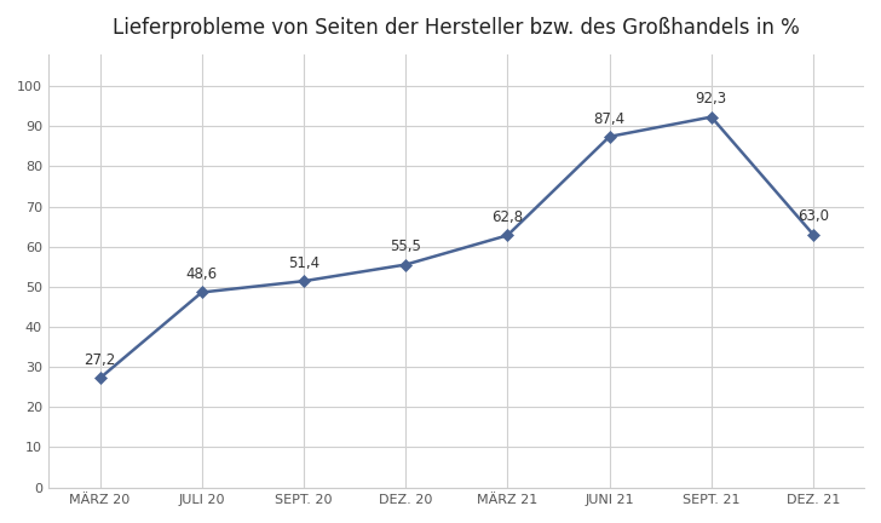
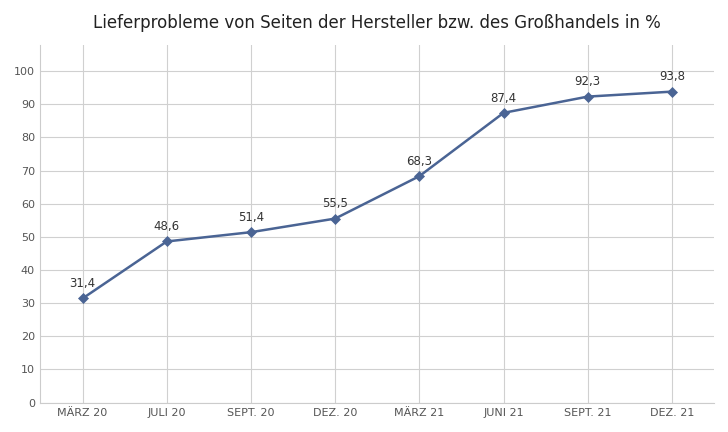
MÄRZ 20: 27,2 -> 31,4
MÄRZ 21: 62,8 -> 68,3
DEZ. 21: 63,0 -> 93,8
